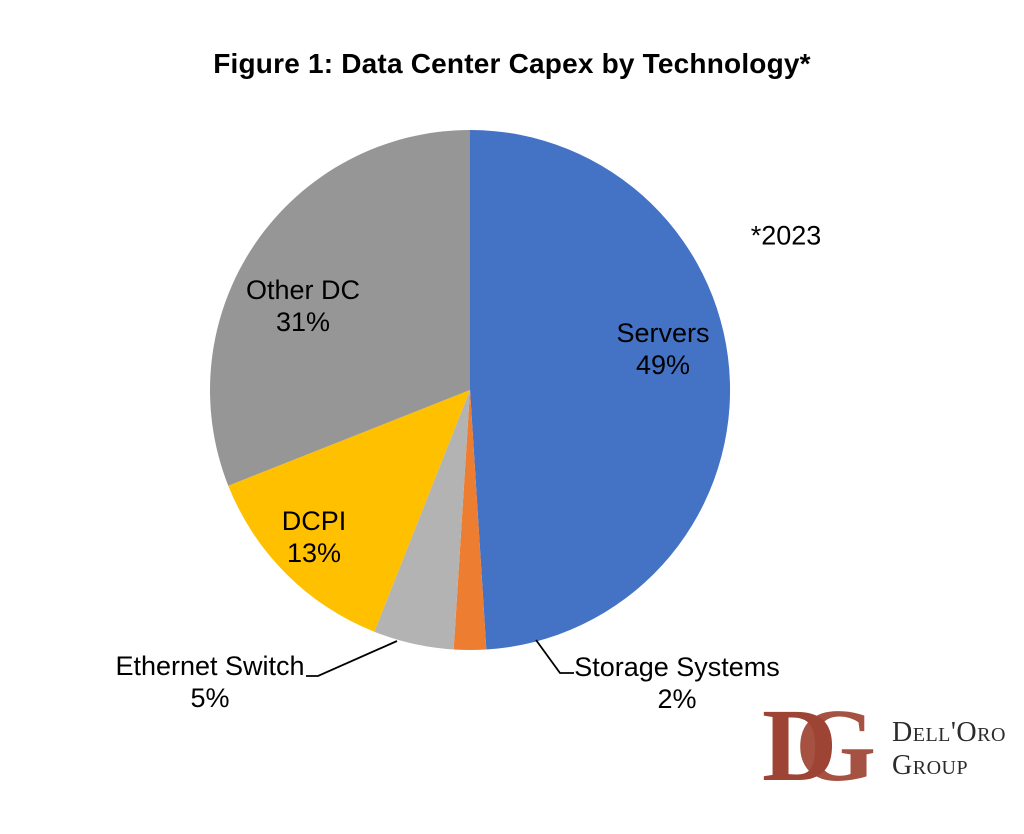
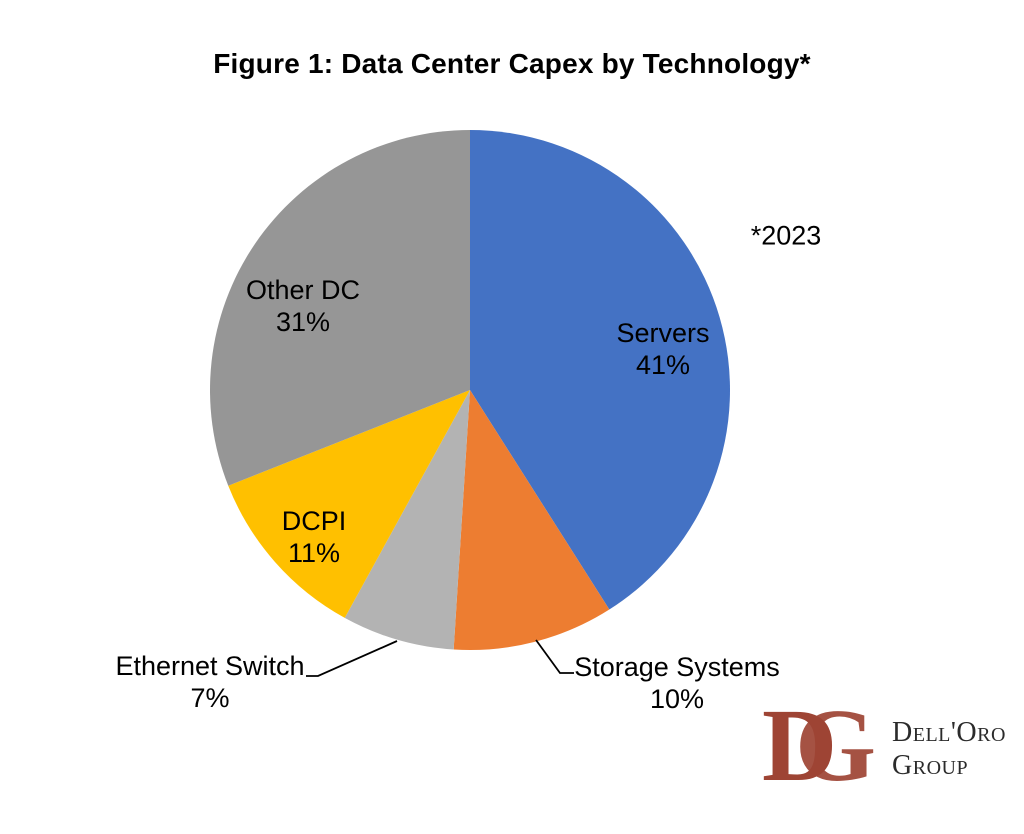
Servers: 49% -> 41%
Storage Systems: 2% -> 10%
Ethernet Switch: 5% -> 7%
DCPI: 13% -> 11%
